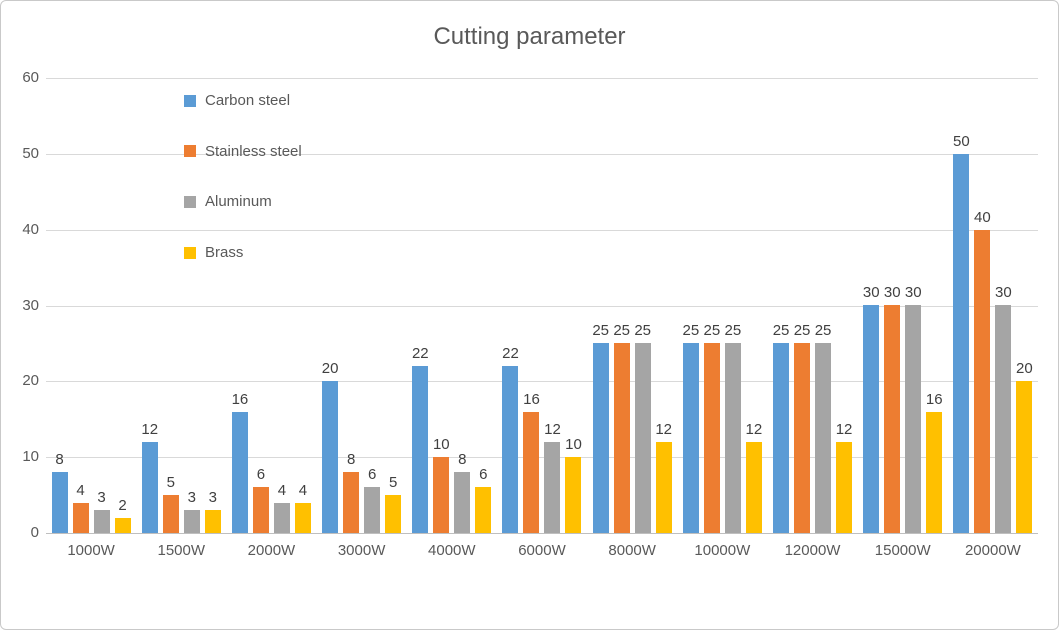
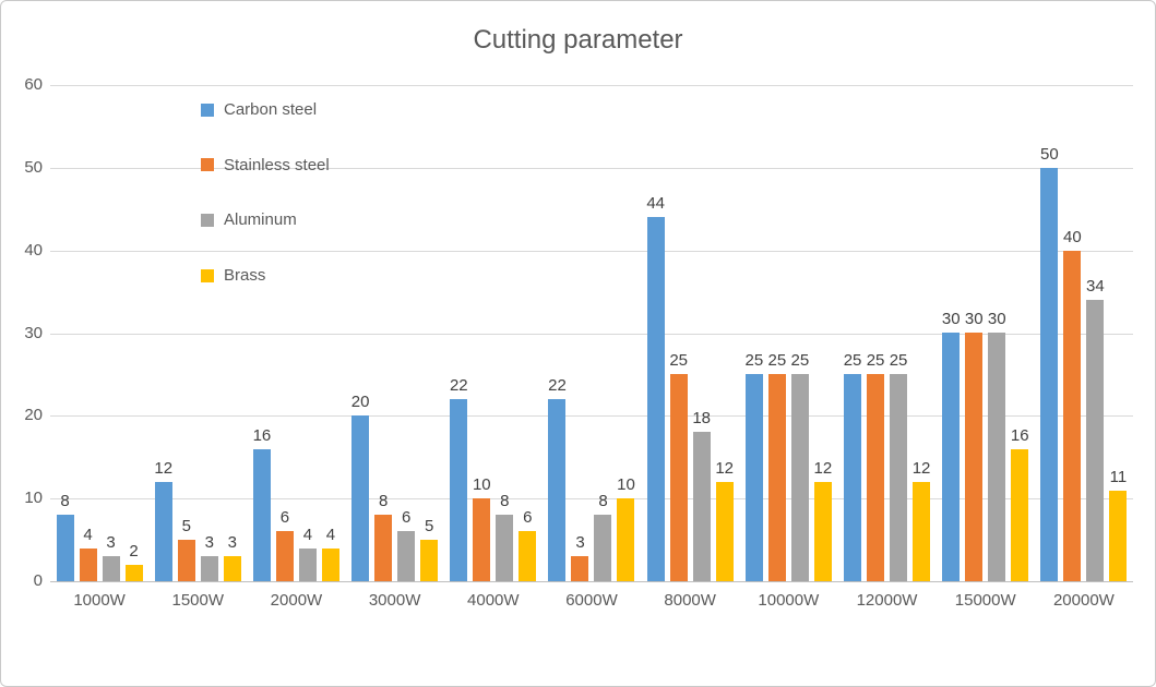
Stainless steel/6000W: 16 -> 3
Aluminum/6000W: 12 -> 8
Carbon steel/8000W: 25 -> 44
Aluminum/8000W: 25 -> 18
Aluminum/20000W: 30 -> 34
Brass/20000W: 20 -> 11
